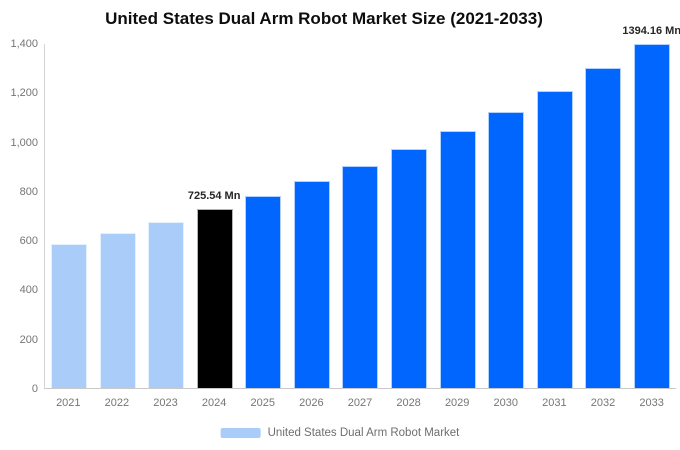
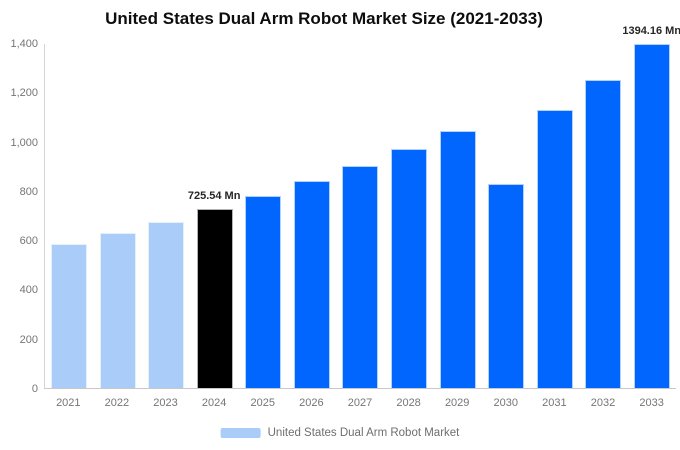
2030: 1120 -> 830
2031: 1210 -> 1130
2032: 1300 -> 1250
